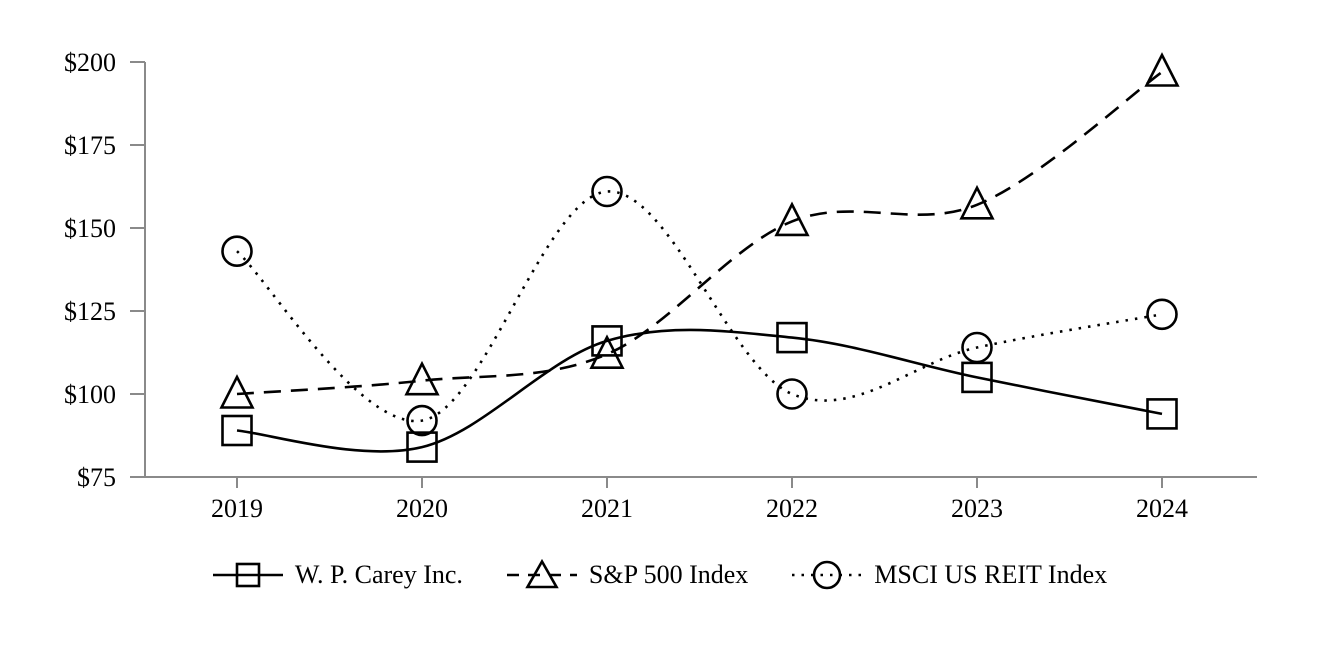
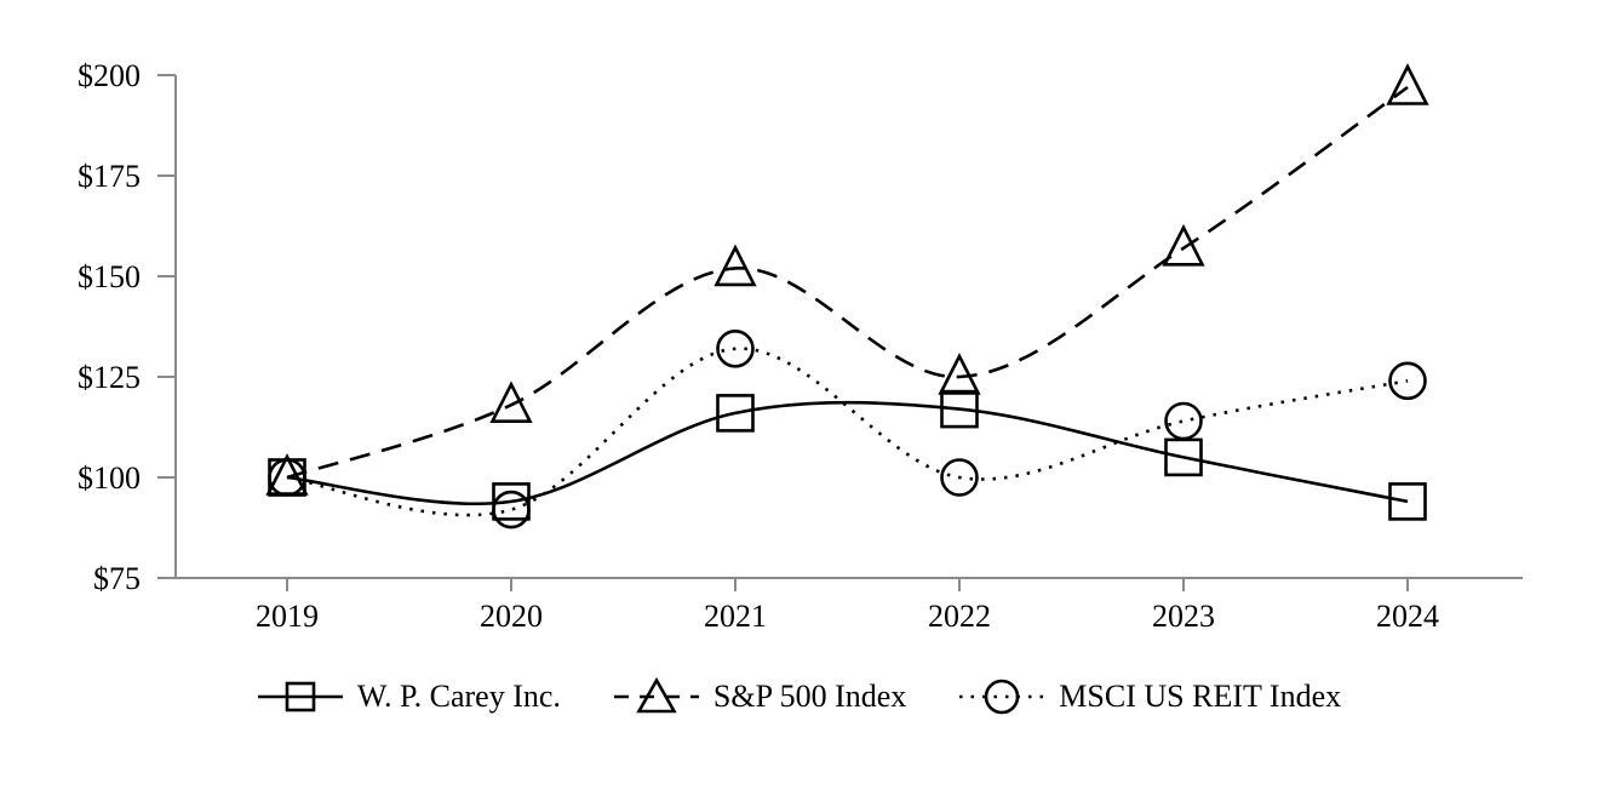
W. P. Carey Inc./2019: $89 -> $100
MSCI US REIT Index/2019: $143 -> $100
W. P. Carey Inc./2020: $84 -> $94
S&P 500 Index/2020: $104 -> $118
S&P 500 Index/2021: $112 -> $152
MSCI US REIT Index/2021: $161 -> $132
S&P 500 Index/2022: $152 -> $125
